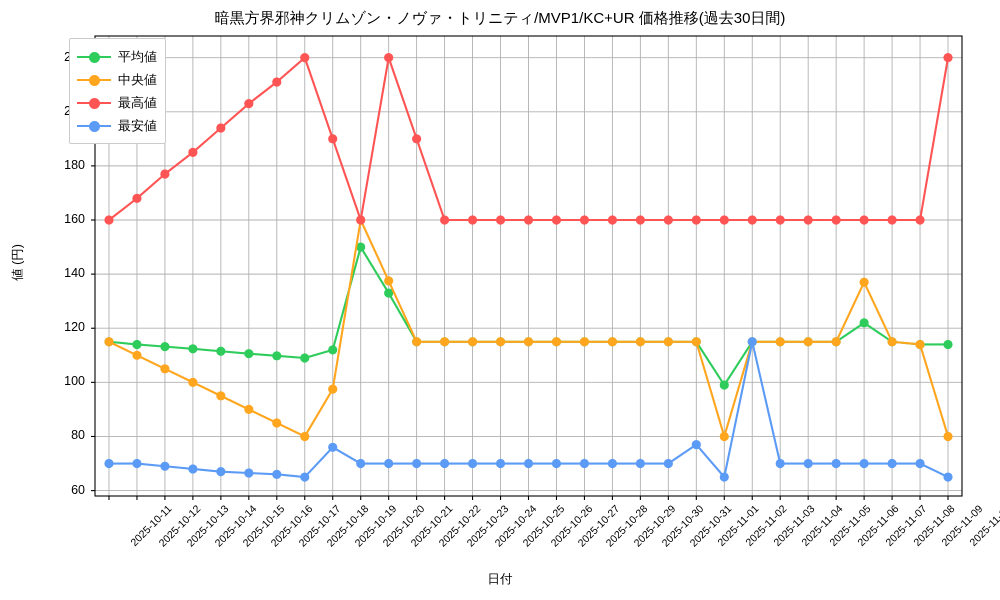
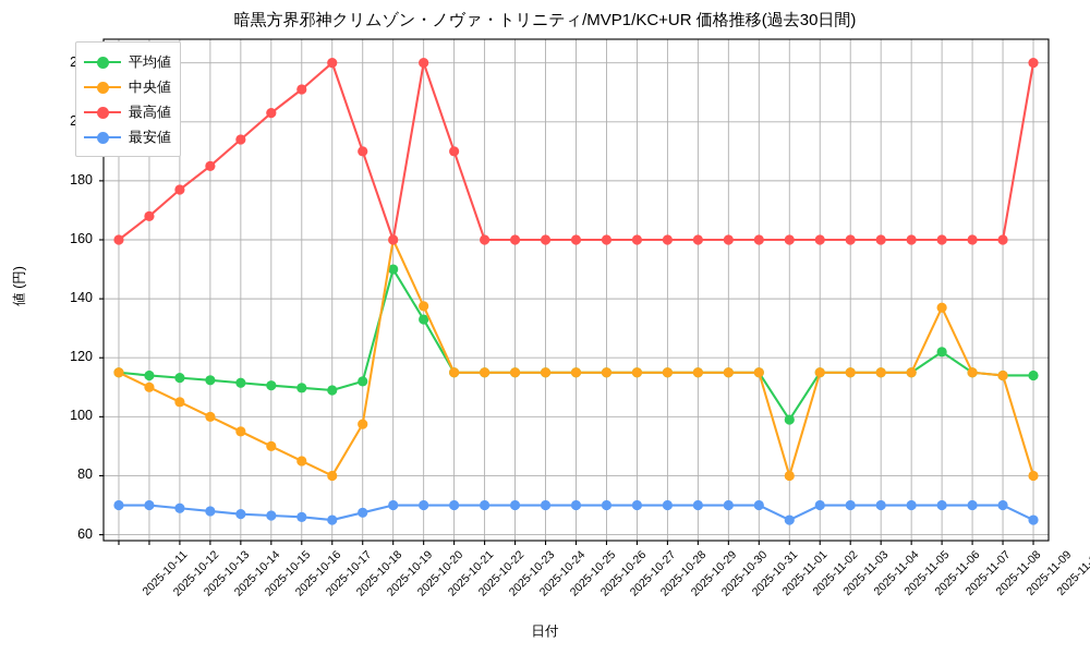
最安値/2025-10-19: 76 -> 68
最安値/2025-11-01: 77 -> 70
最安値/2025-11-03: 115 -> 70
